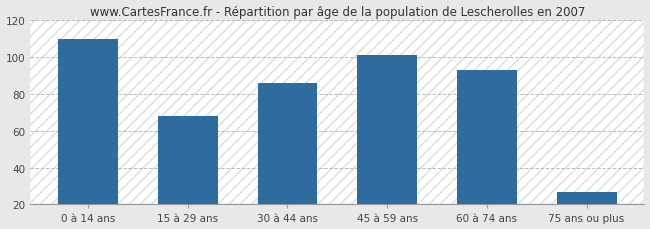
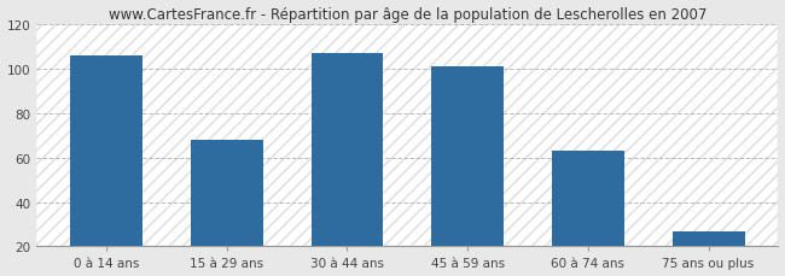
0 à 14 ans: 110 -> 106
30 à 44 ans: 86 -> 107
60 à 74 ans: 93 -> 63
